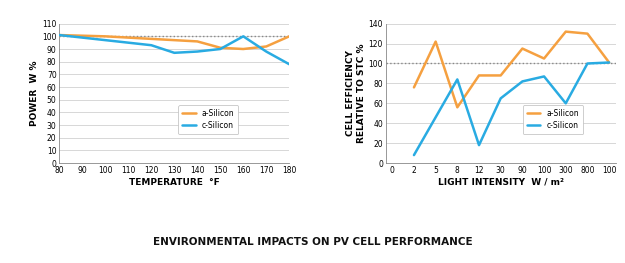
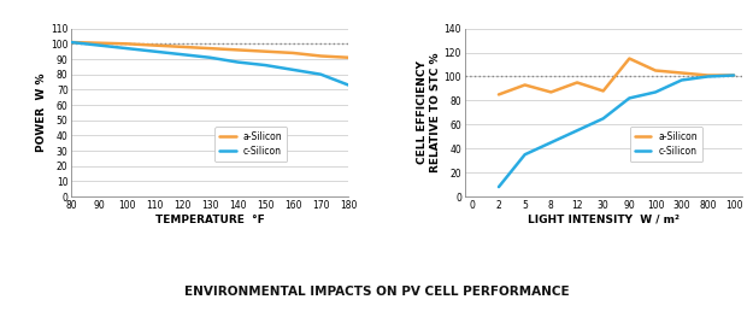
c-Silicon/130: 87 -> 91
a-Silicon/150: 91 -> 95
c-Silicon/150: 90 -> 86
a-Silicon/160: 90 -> 94
c-Silicon/160: 100 -> 83
c-Silicon/170: 88 -> 80
a-Silicon/180: 100 -> 91
c-Silicon/180: 78 -> 73
a-Silicon/2: 76 -> 85
a-Silicon/5: 122 -> 93
c-Silicon/5: 46 -> 35
a-Silicon/8: 56 -> 87
c-Silicon/8: 84 -> 45
a-Silicon/12: 88 -> 95
c-Silicon/12: 18 -> 55
a-Silicon/300: 132 -> 103
c-Silicon/300: 60 -> 97
a-Silicon/800: 130 -> 101
